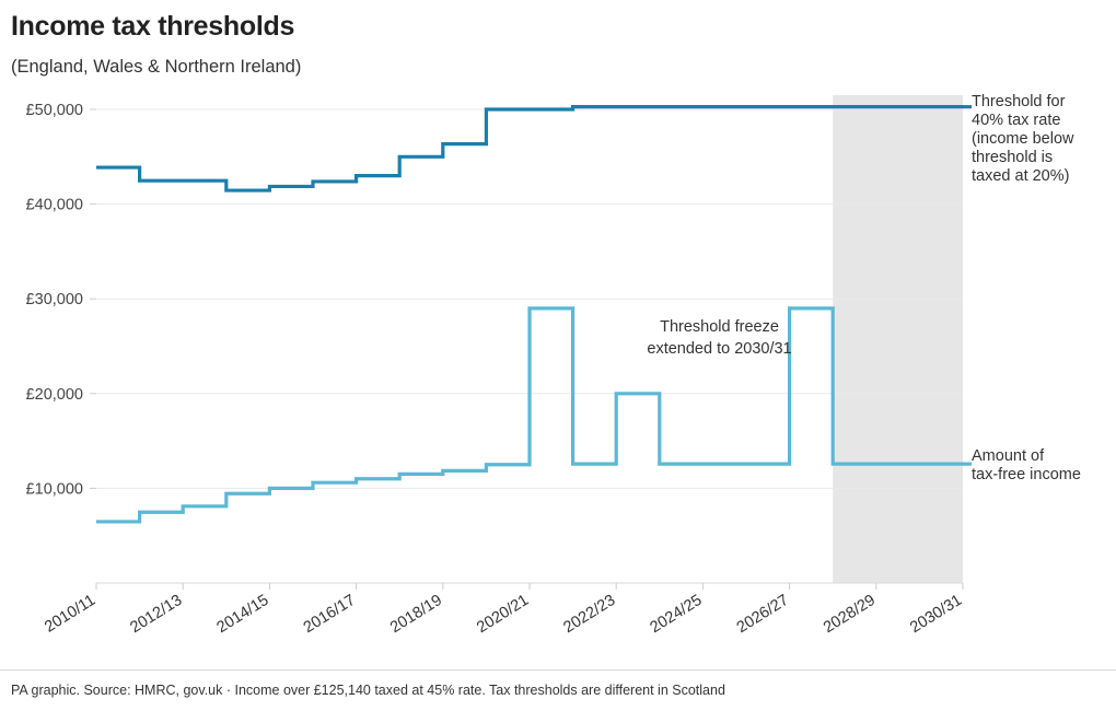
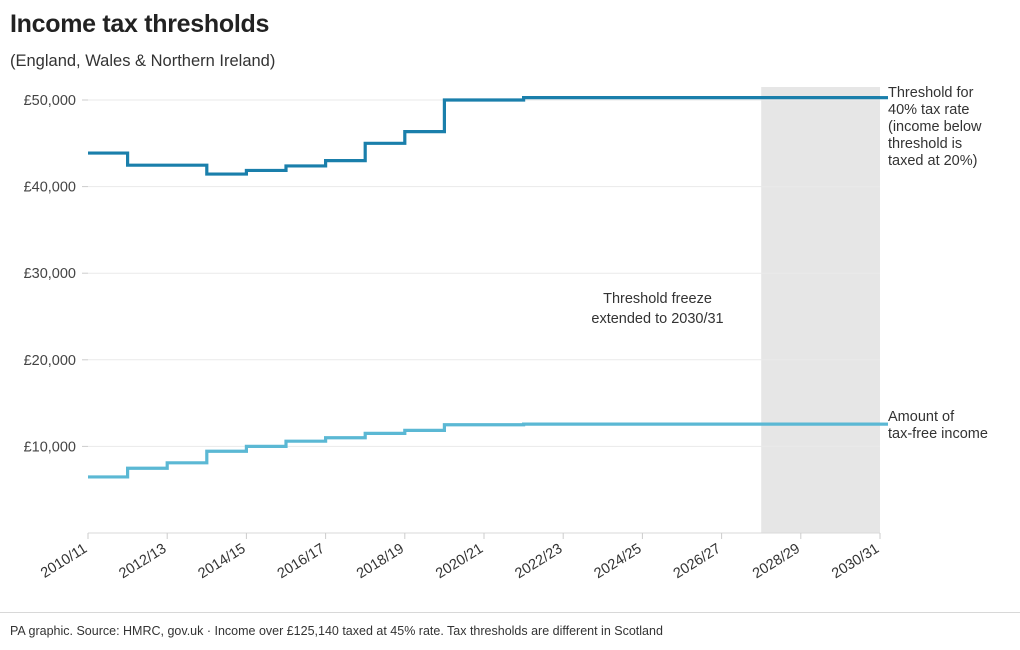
Amount of tax-free income/2020/21: £29000 -> £12000
Amount of tax-free income/2022/23: £20000 -> £13000
Amount of tax-free income/2026/27: £29000 -> £13000
